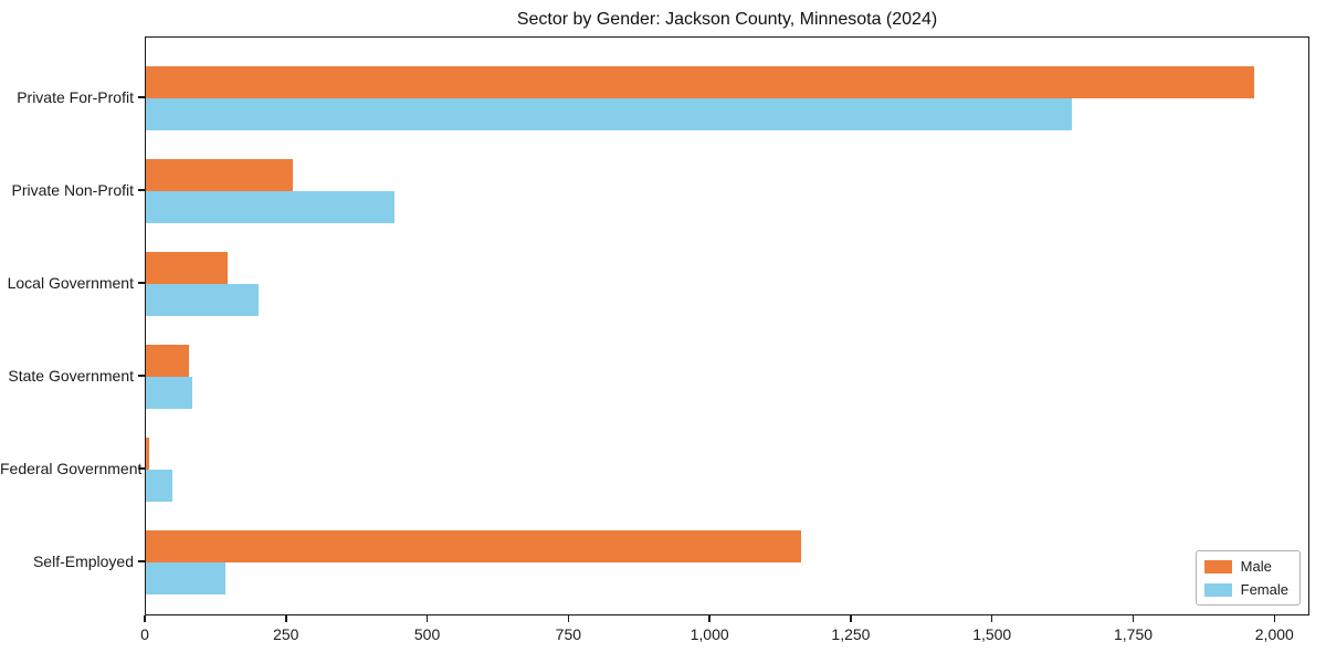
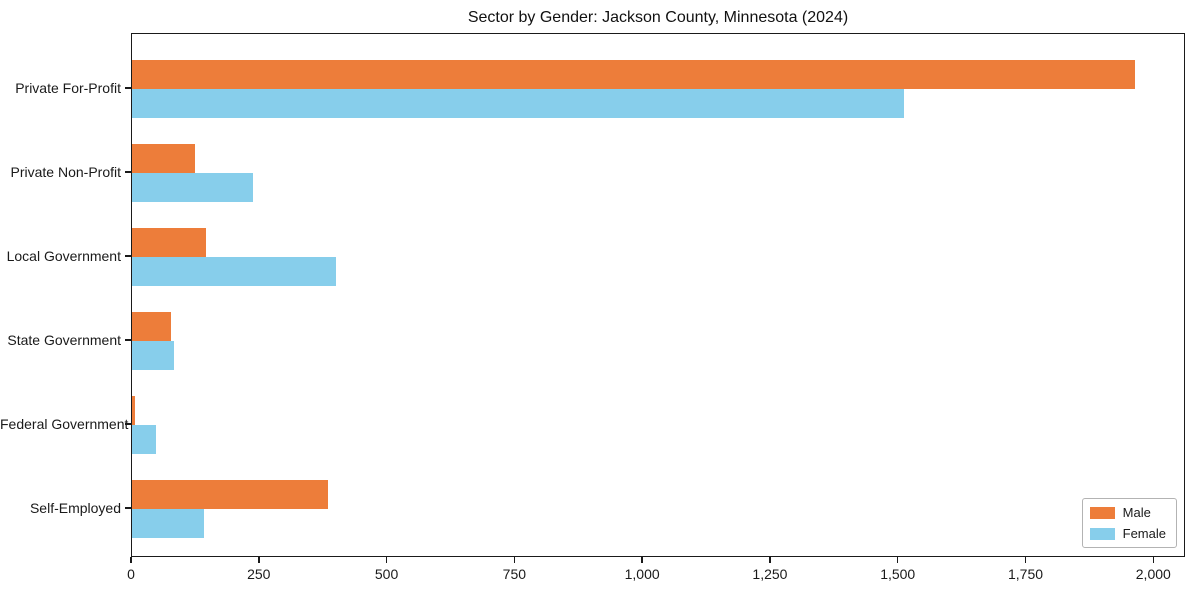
Female/Private For-Profit: 1640 -> 1510
Male/Private Non-Profit: 260 -> 120
Female/Private Non-Profit: 440 -> 240
Female/Local Government: 200 -> 400
Male/Self-Employed: 1160 -> 380
